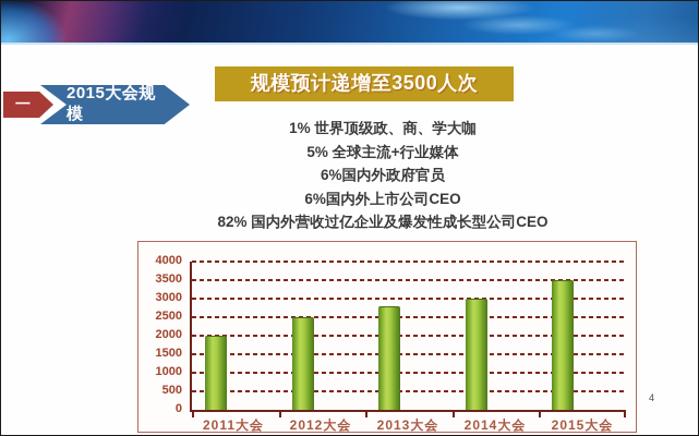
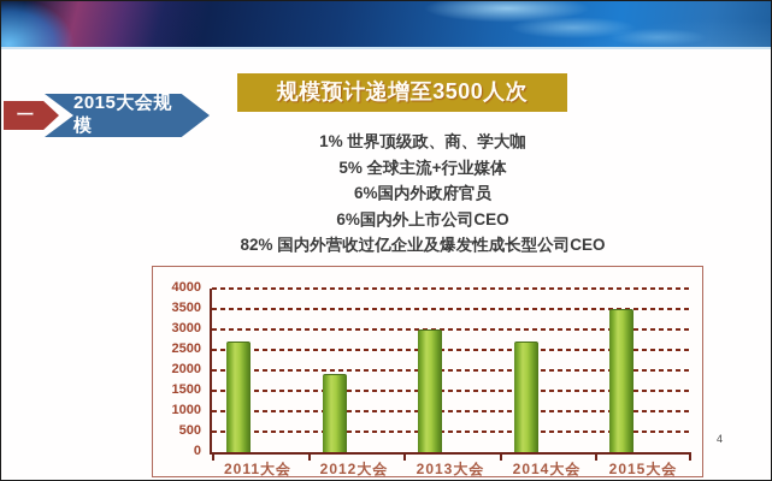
2011大会: 2000 -> 2700
2012大会: 2500 -> 1900
2013大会: 2800 -> 3000
2014大会: 3000 -> 2700
